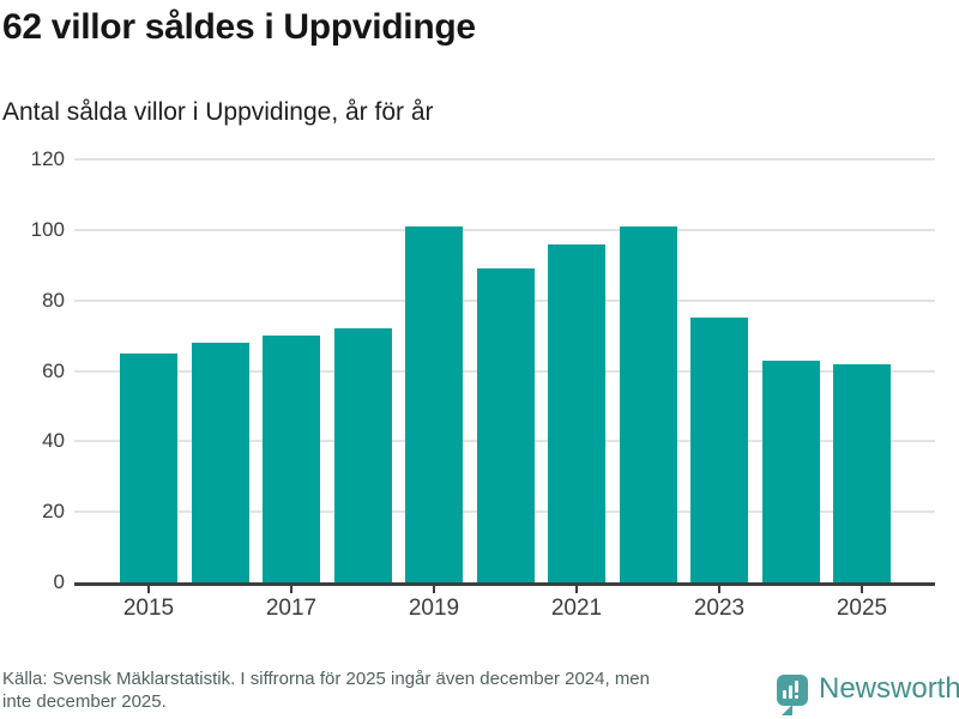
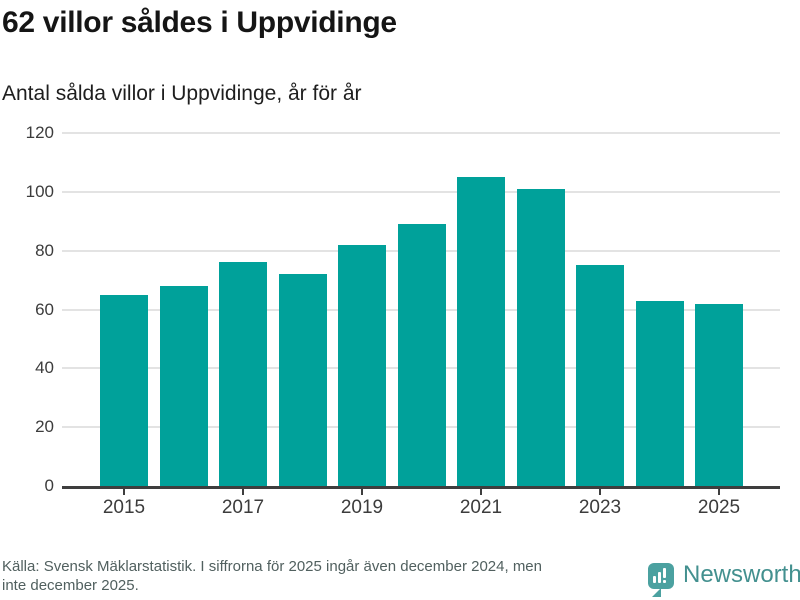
2017: 70 -> 76
2019: 101 -> 82
2021: 96 -> 105
